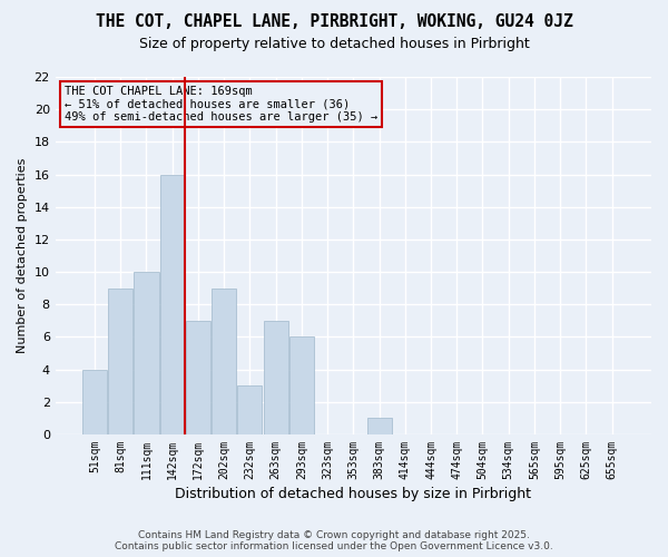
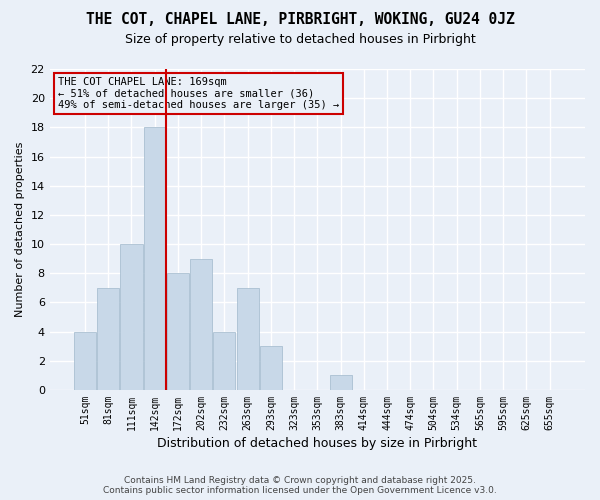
81sqm: 9 -> 7
142sqm: 16 -> 18
172sqm: 7 -> 8
232sqm: 3 -> 4
293sqm: 6 -> 3
